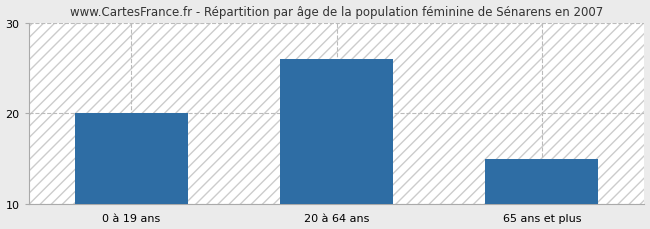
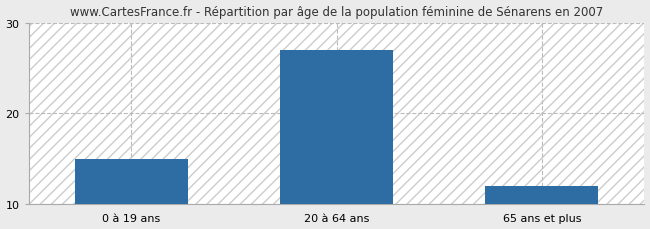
0 à 19 ans: 20 -> 15
20 à 64 ans: 26 -> 27
65 ans et plus: 15 -> 12
